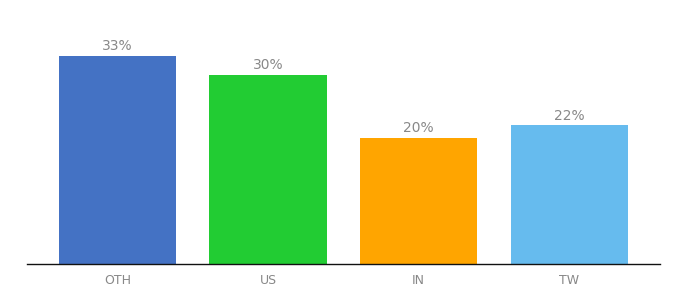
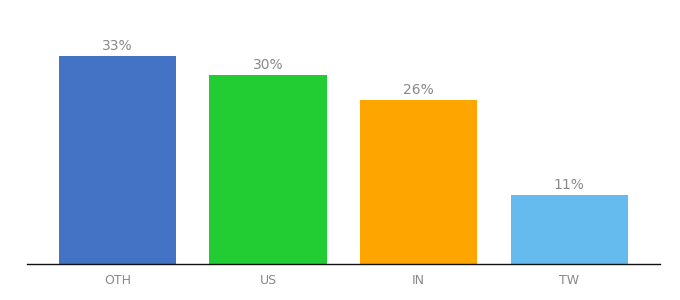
IN: 20% -> 26%
TW: 22% -> 11%
